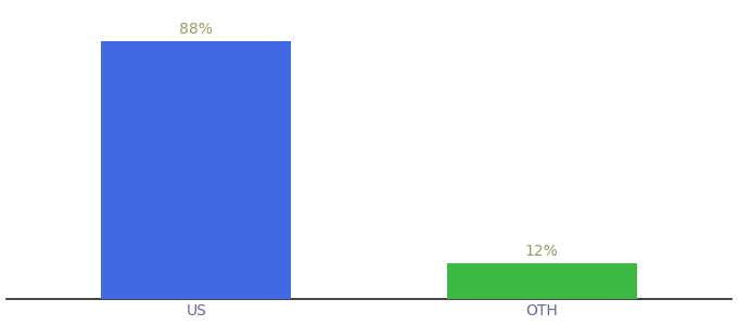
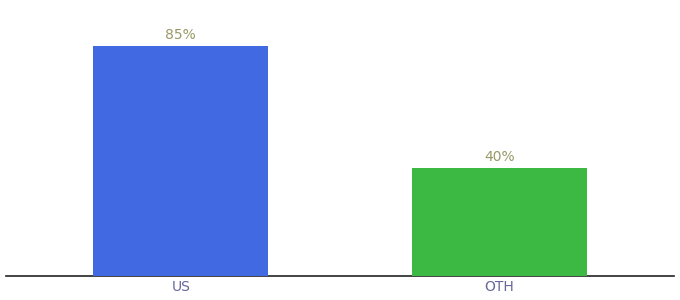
US: 88% -> 85%
OTH: 12% -> 40%
